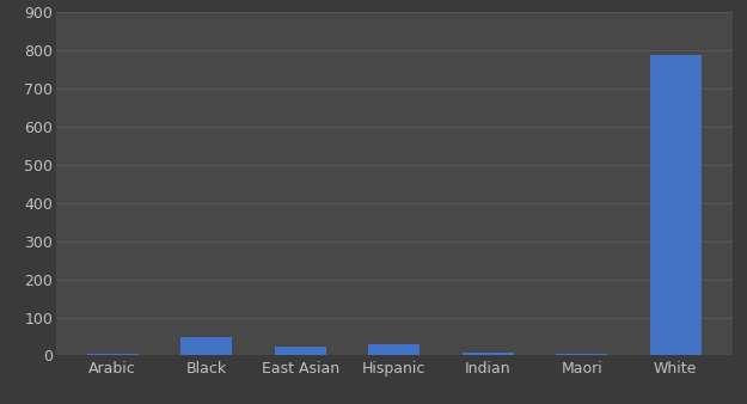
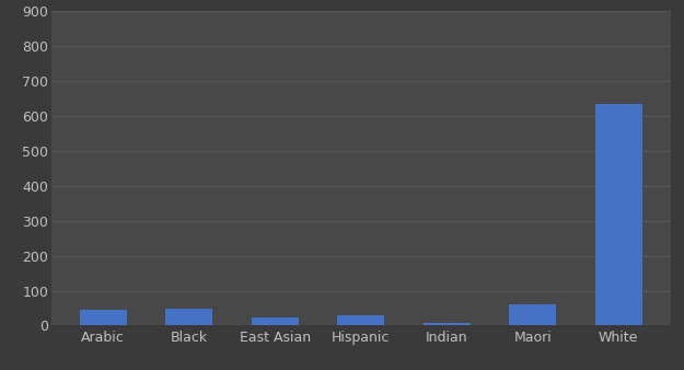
Arabic: 3 -> 45
Maori: 4 -> 60
White: 787 -> 635
